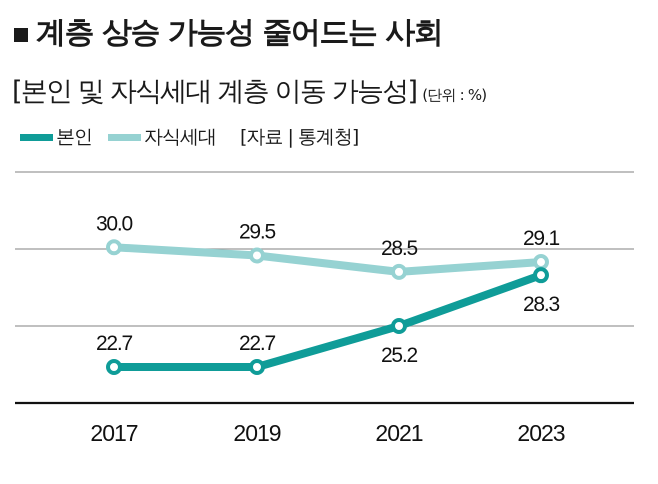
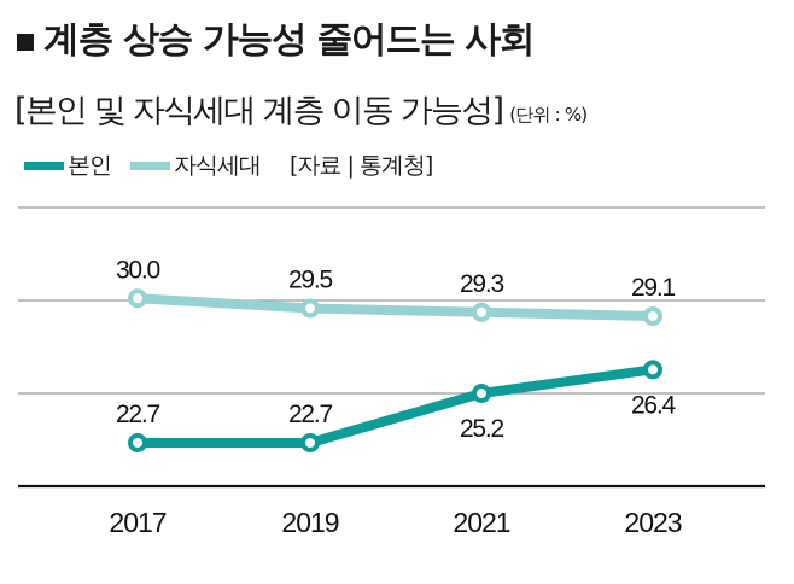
자식세대/2021: 28.5 -> 29.3
본인/2023: 28.3 -> 26.4
